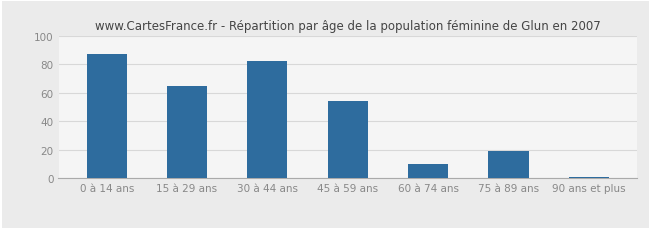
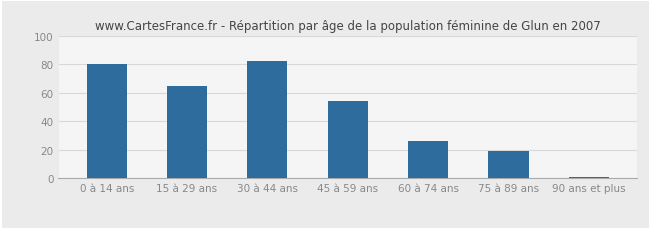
0 à 14 ans: 87 -> 80
60 à 74 ans: 10 -> 26
